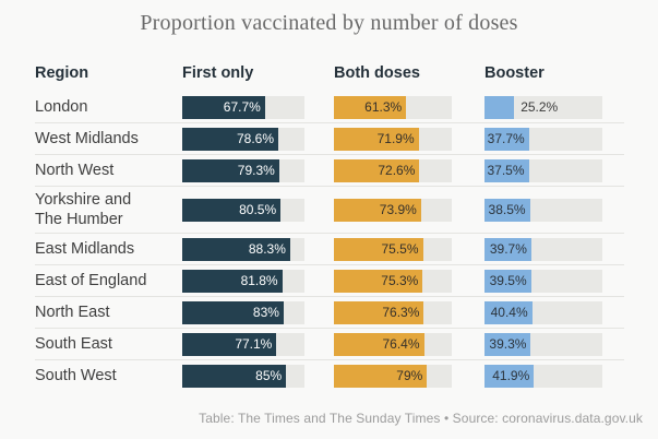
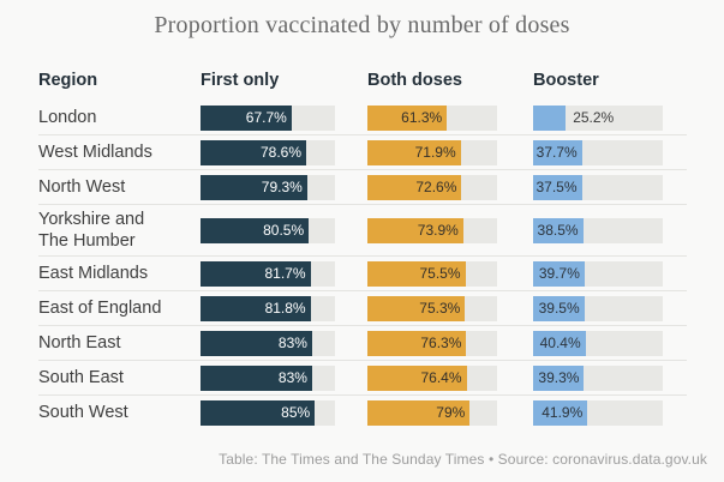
First only/East Midlands: 88.3% -> 81.7%
First only/South East: 77.1% -> 83%
